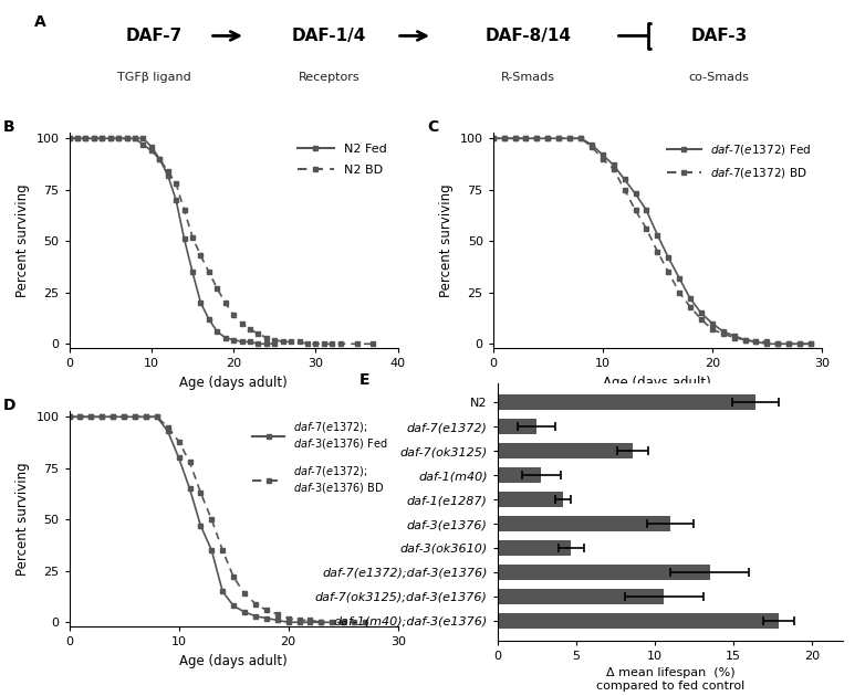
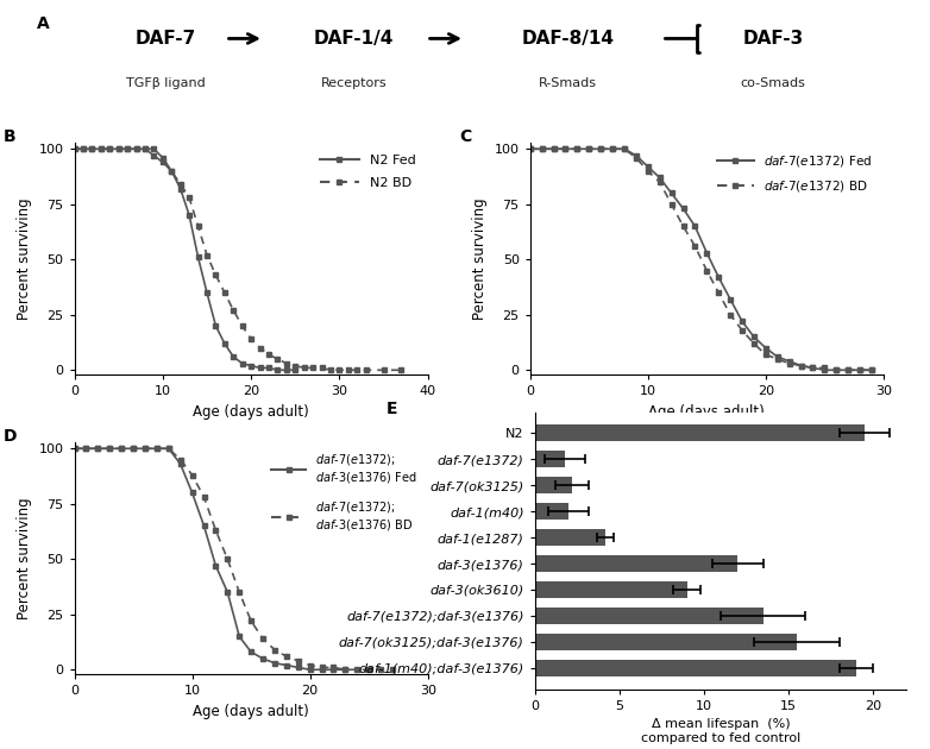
N2: 16.4 -> 19.5
daf-7(e1372): 2.5 -> 1.8
daf-7(ok3125): 8.6 -> 2.2
daf-1(m40): 2.8 -> 2.0
daf-3(e1376): 11.0 -> 12.0
daf-3(ok3610): 4.7 -> 9.0
daf-7(ok3125);daf-3(e1376): 10.6 -> 15.5
daf-1(m40);daf-3(e1376): 17.9 -> 19.0
